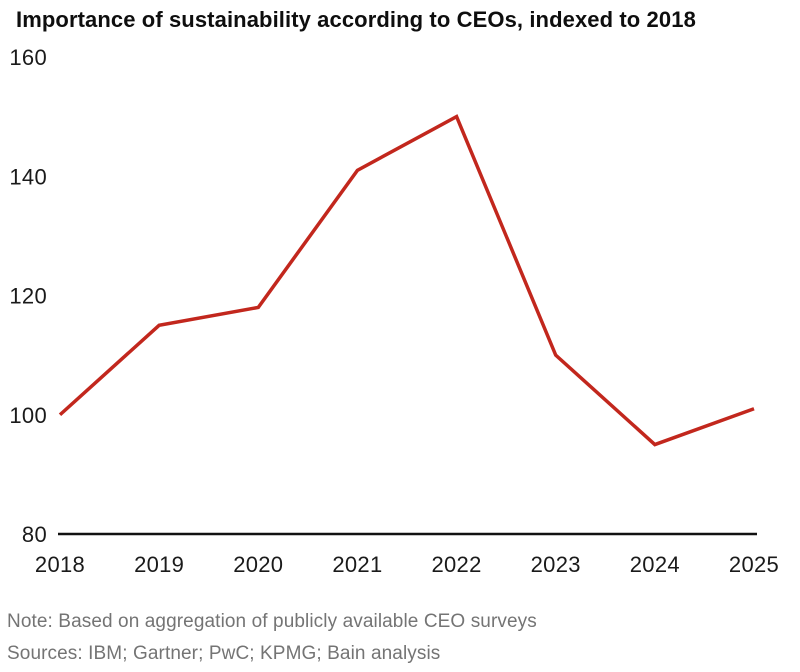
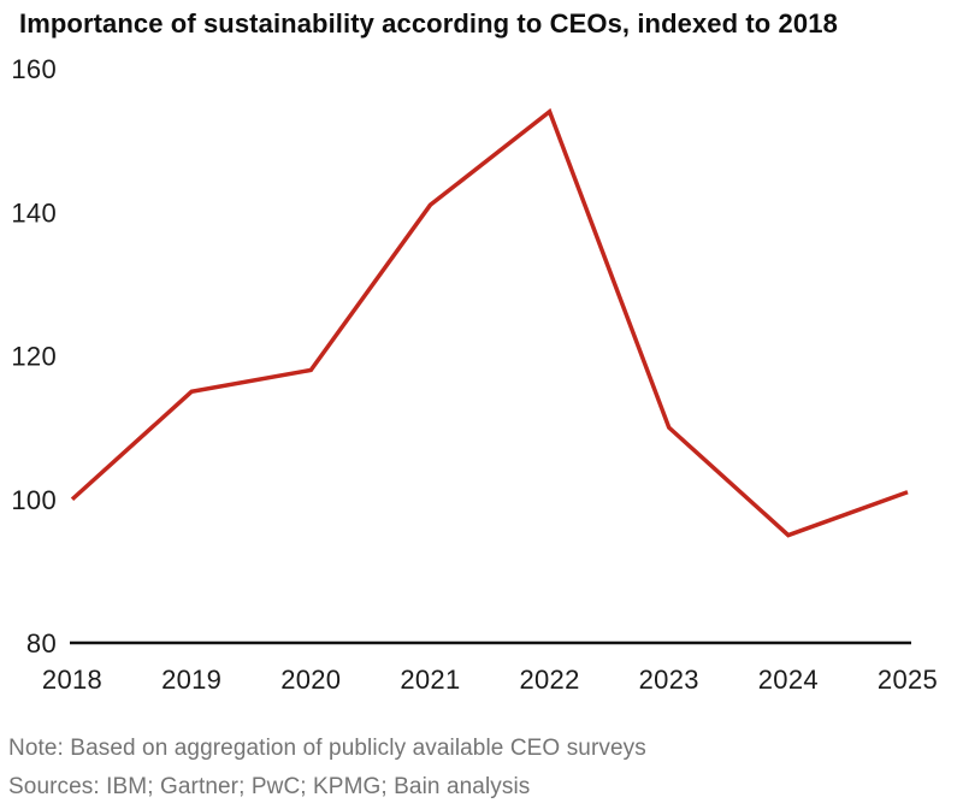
2022: 150 -> 154
